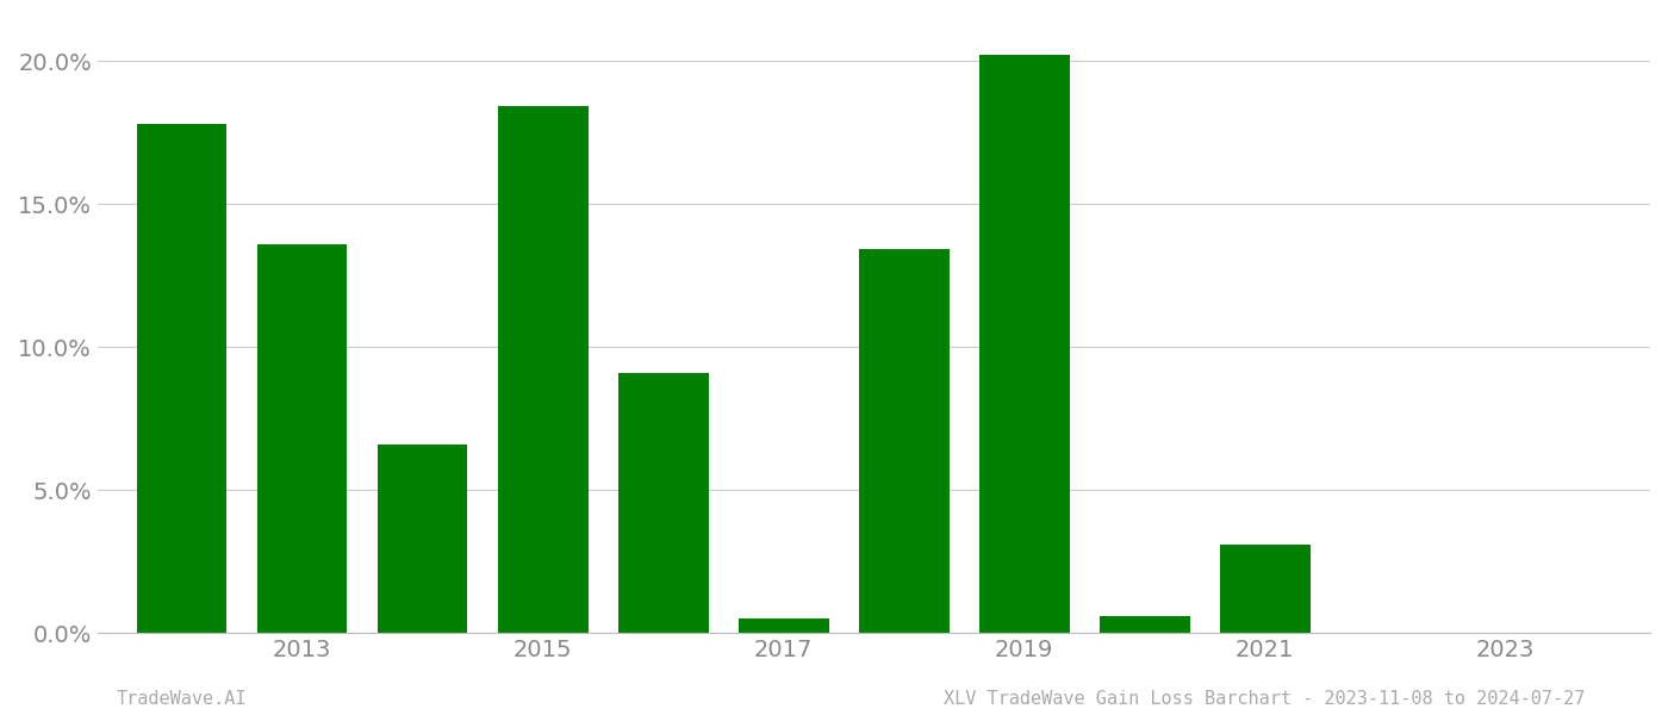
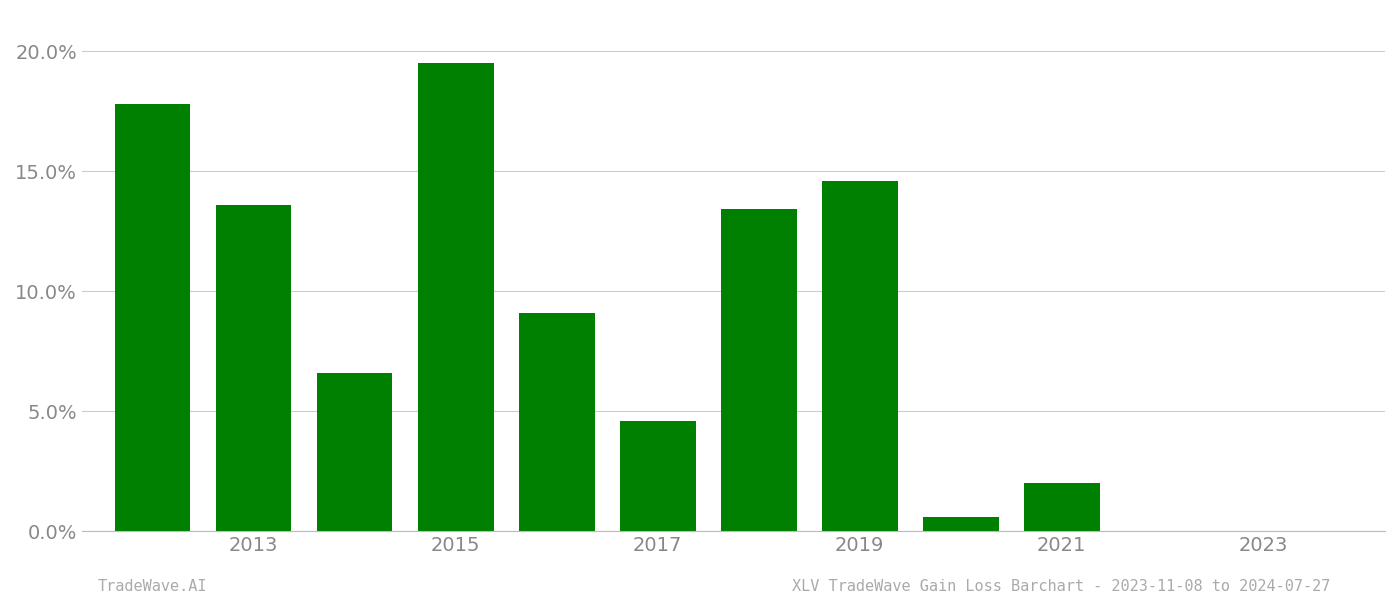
2015: 18.4% -> 19.5%
2017: 0.5% -> 4.6%
2019: 20.2% -> 14.6%
2021: 3.1% -> 2.0%
